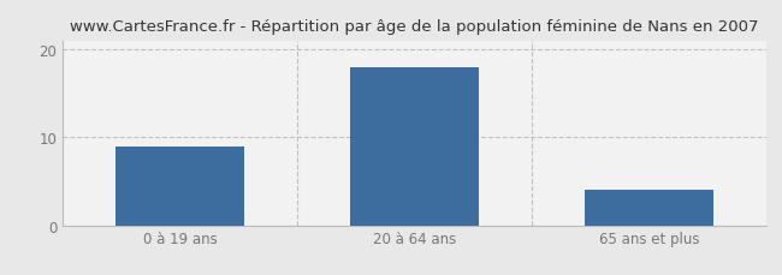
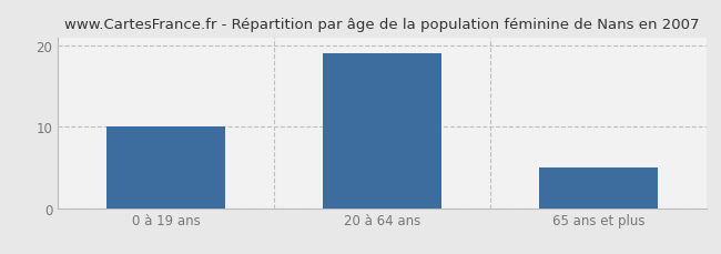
0 à 19 ans: 9 -> 10
20 à 64 ans: 18 -> 19
65 ans et plus: 4 -> 5
